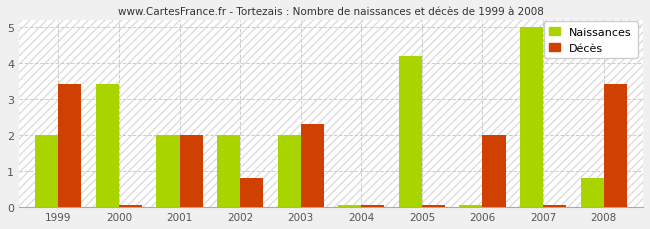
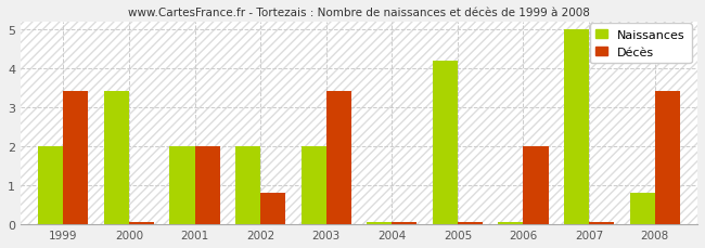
Décès/2003: 2.30 -> 3.40
